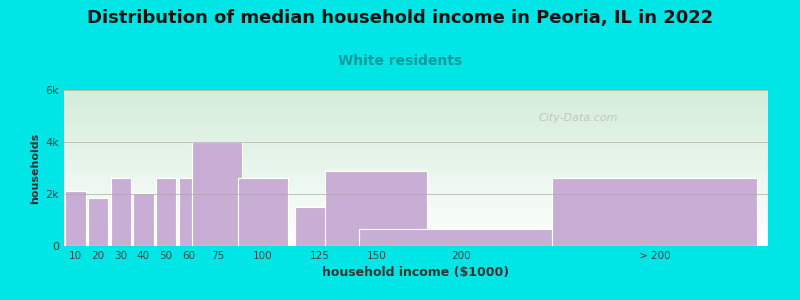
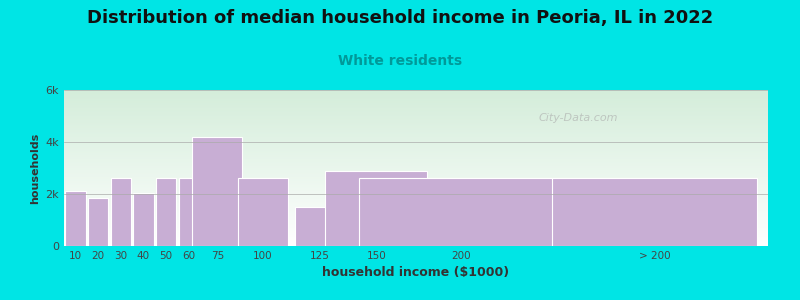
75: 4.00k -> 4.20k
200: 0.65k -> 2.60k
